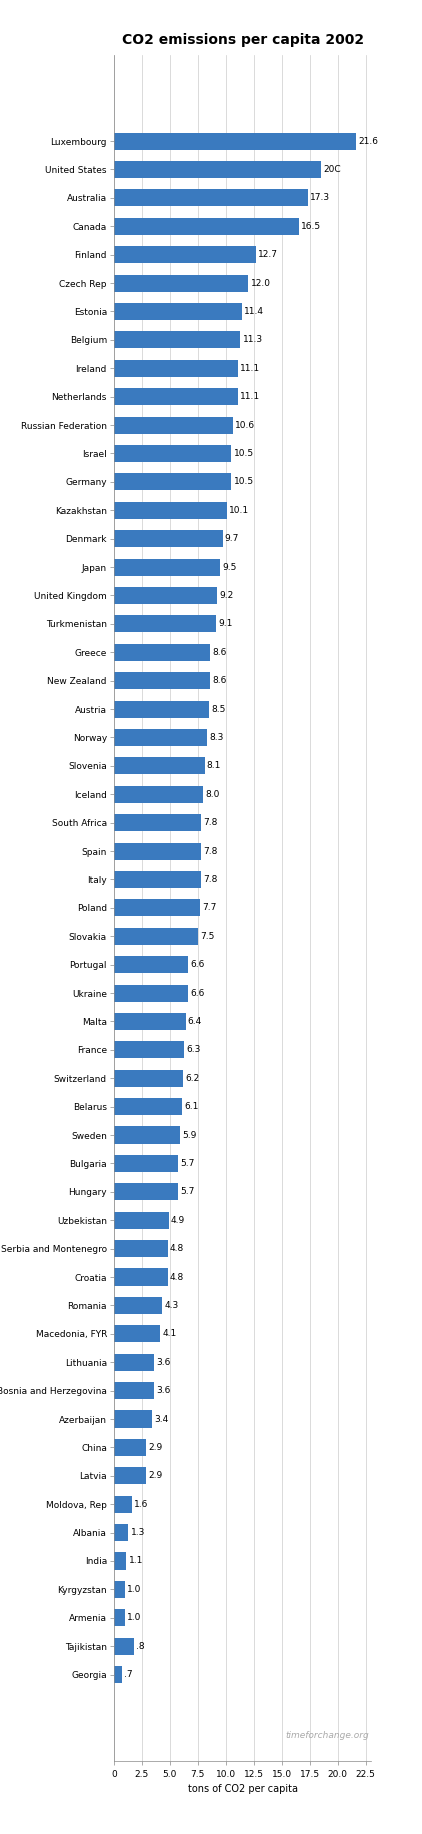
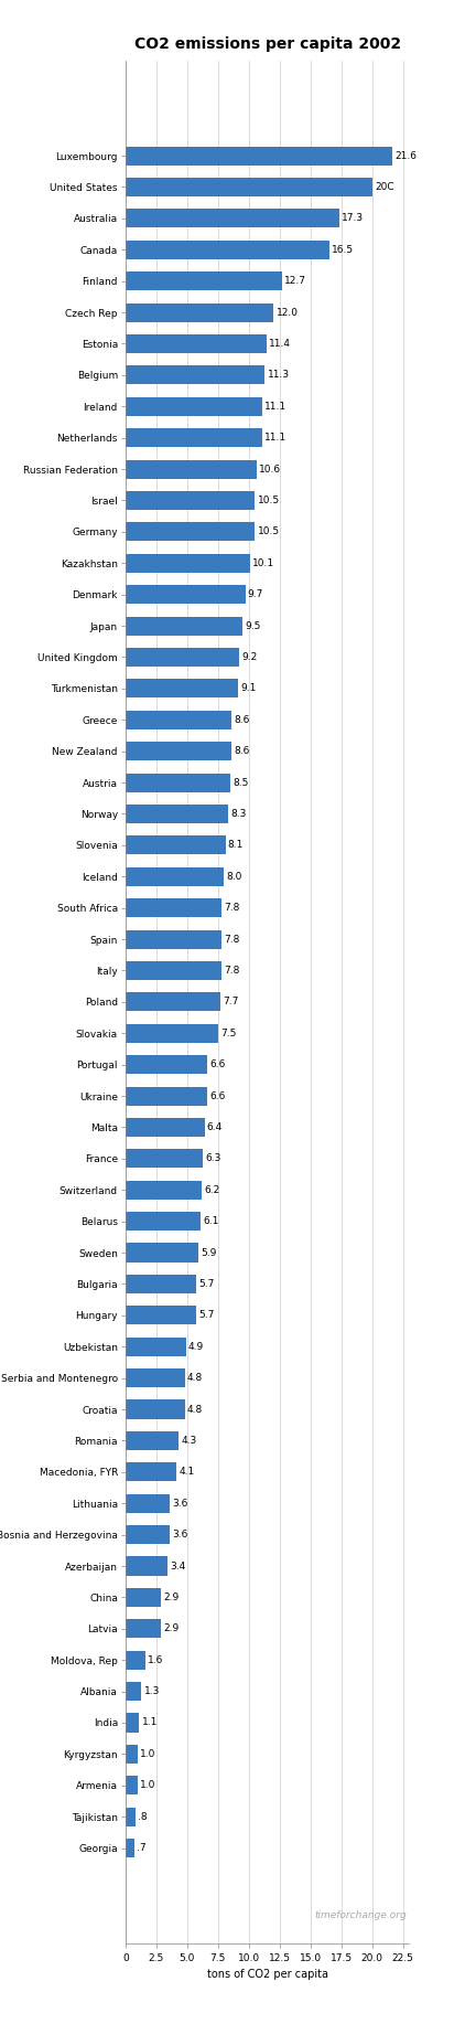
United States: 18.5 -> 20.0
Tajikistan: 1.8 -> 0.8
